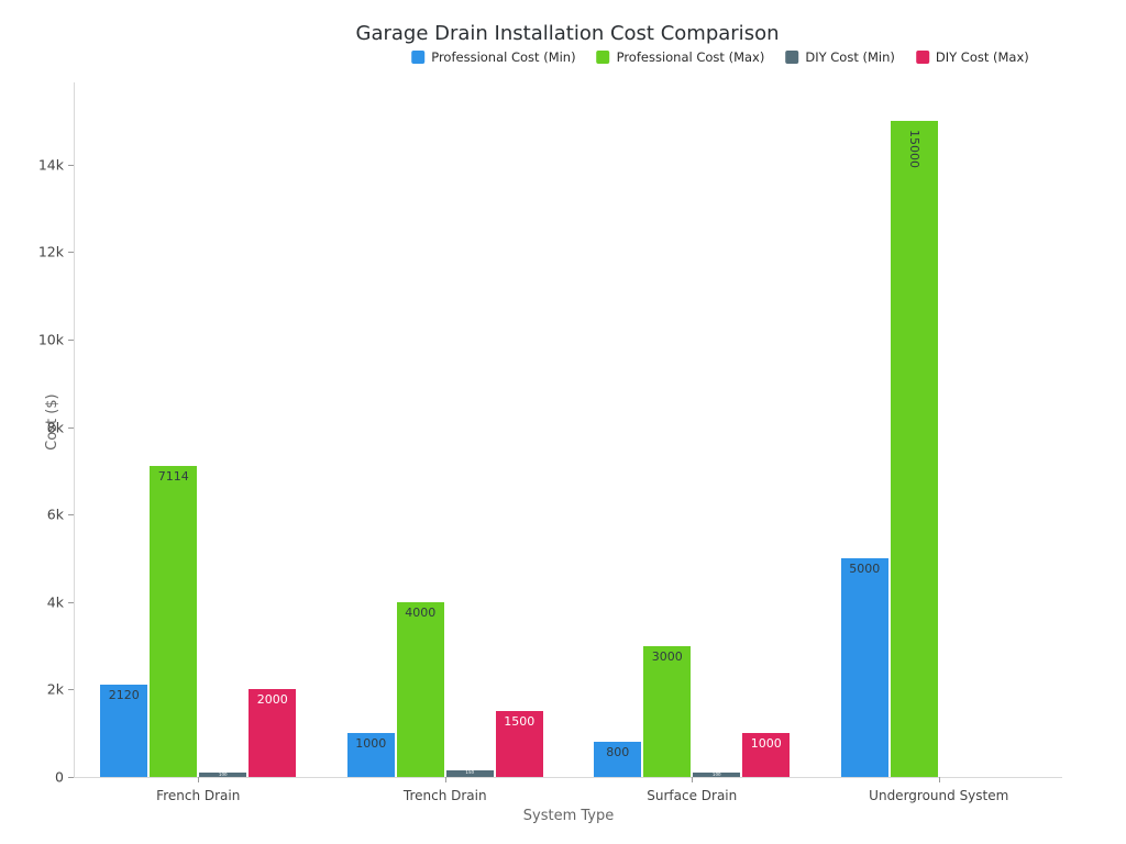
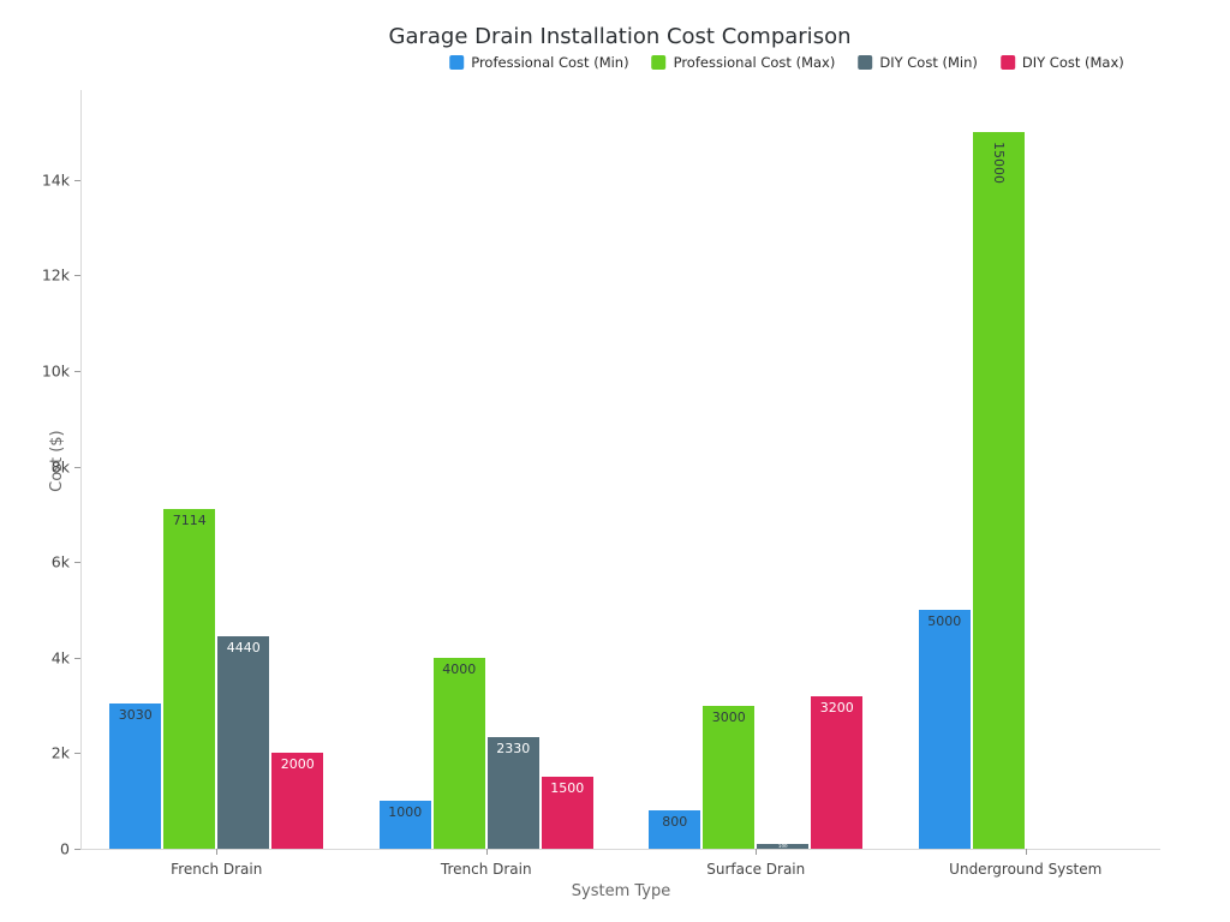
Professional Cost (Min)/French Drain: 2120 -> 3030
DIY Cost (Min)/French Drain: 100 -> 4440
DIY Cost (Min)/Trench Drain: 150 -> 2330
DIY Cost (Max)/Surface Drain: 1000 -> 3200
